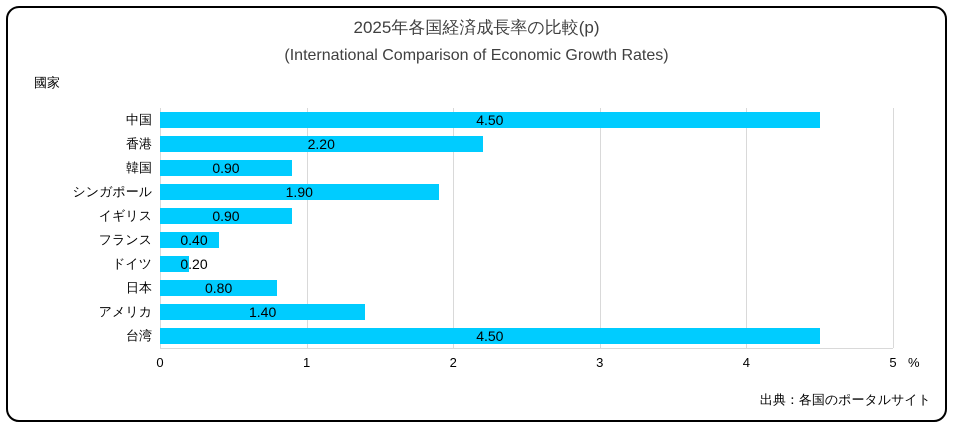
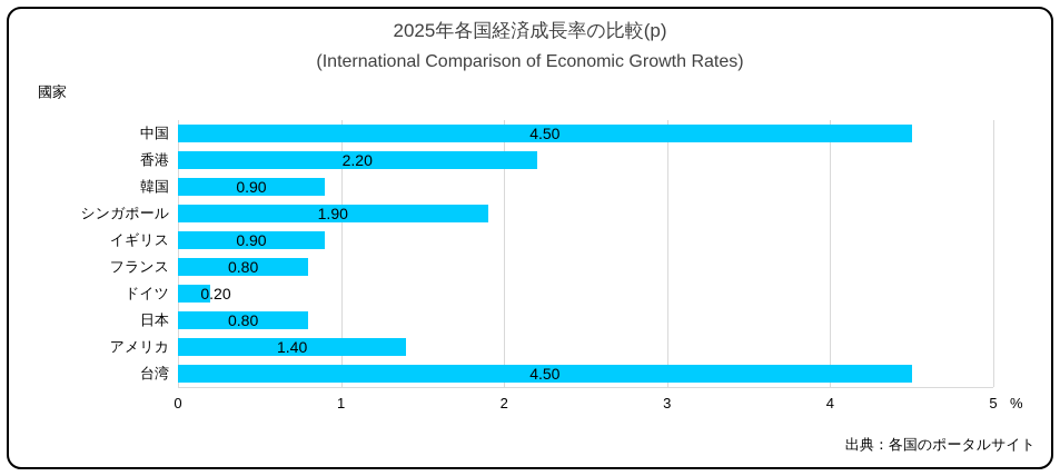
フランス: 0.40 -> 0.80
